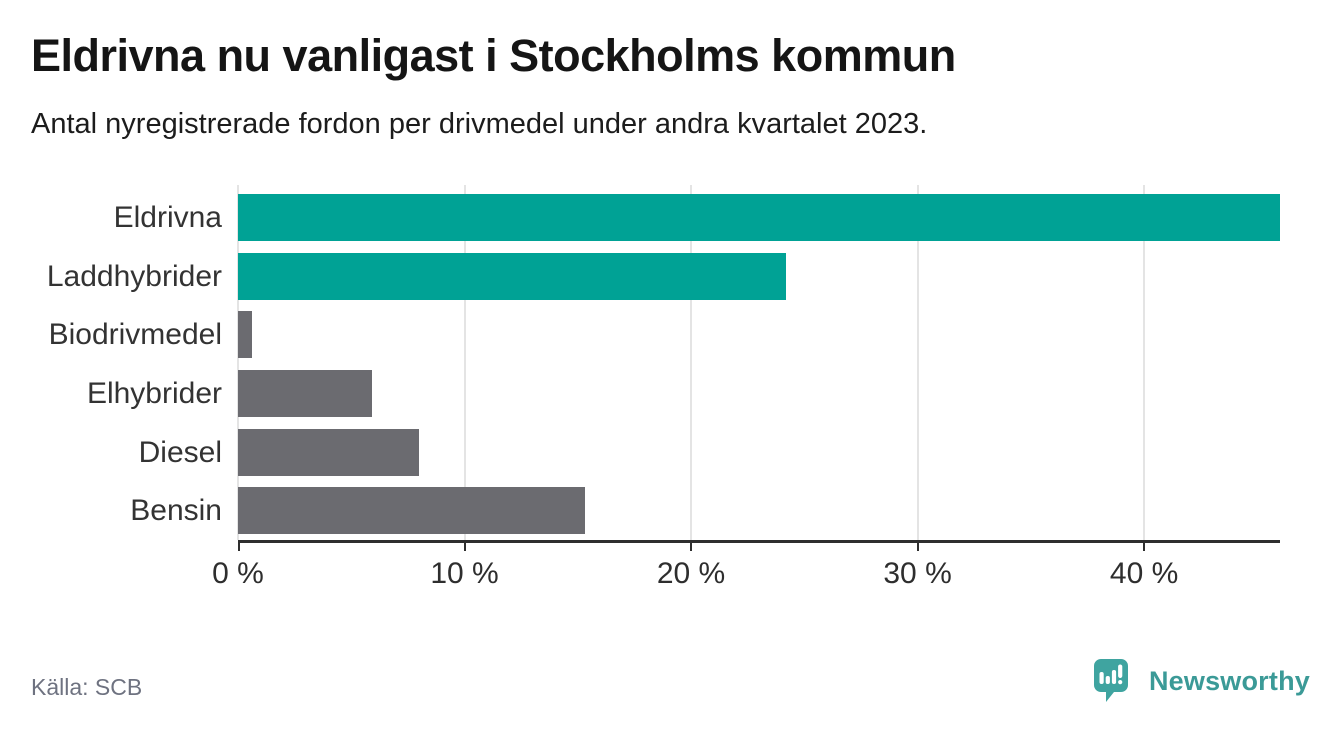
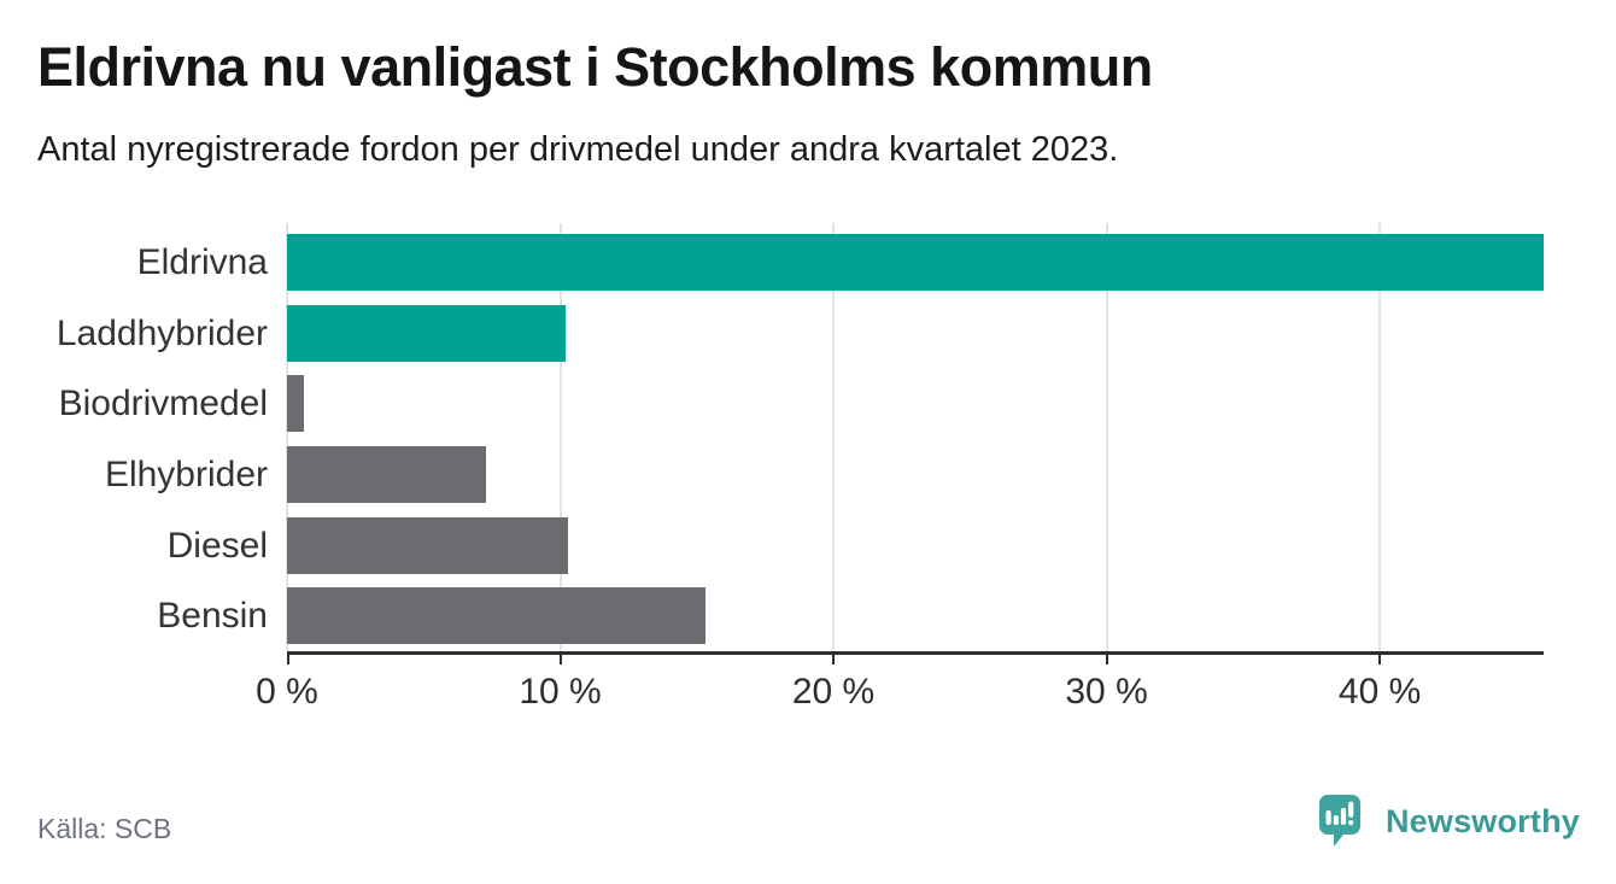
Laddhybrider: 24.2% -> 10.2%
Elhybrider: 5.9% -> 7.3%
Diesel: 8.0% -> 10.3%
